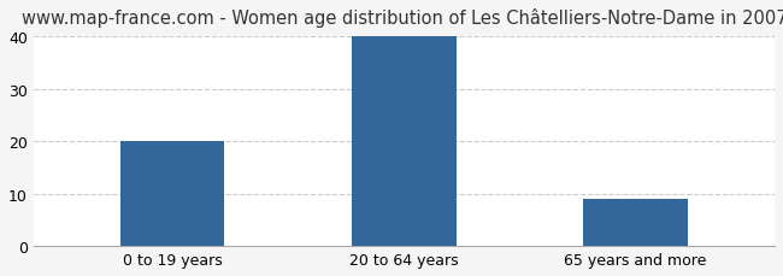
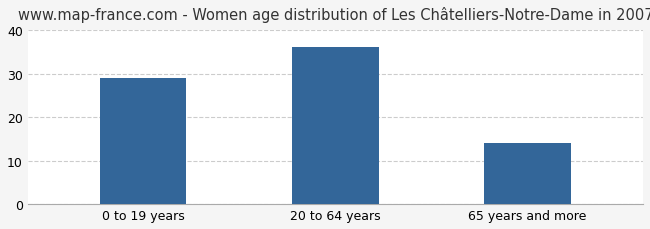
0 to 19 years: 20 -> 29
20 to 64 years: 40 -> 36
65 years and more: 9 -> 14
